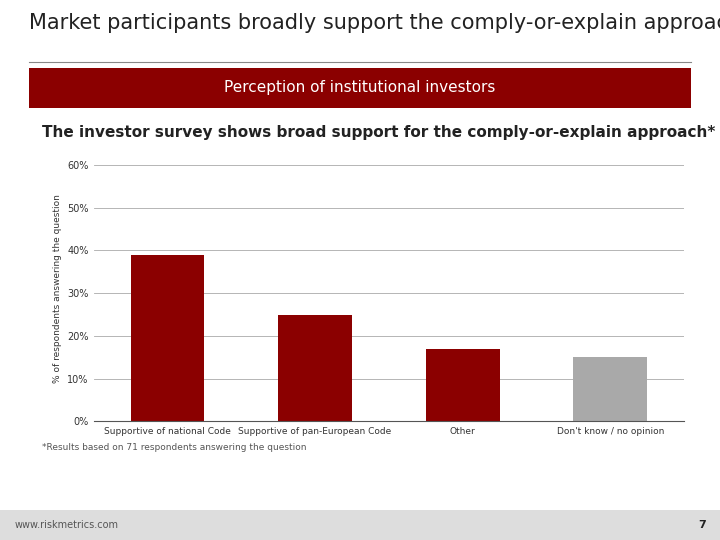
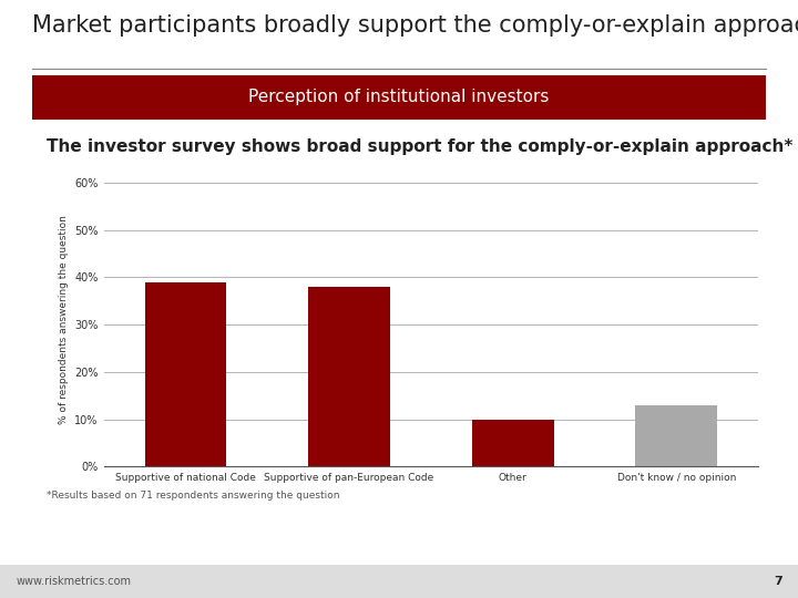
Supportive of pan-European Code: 25% -> 38%
Other: 17% -> 10%
Don't know / no opinion: 15% -> 13%
